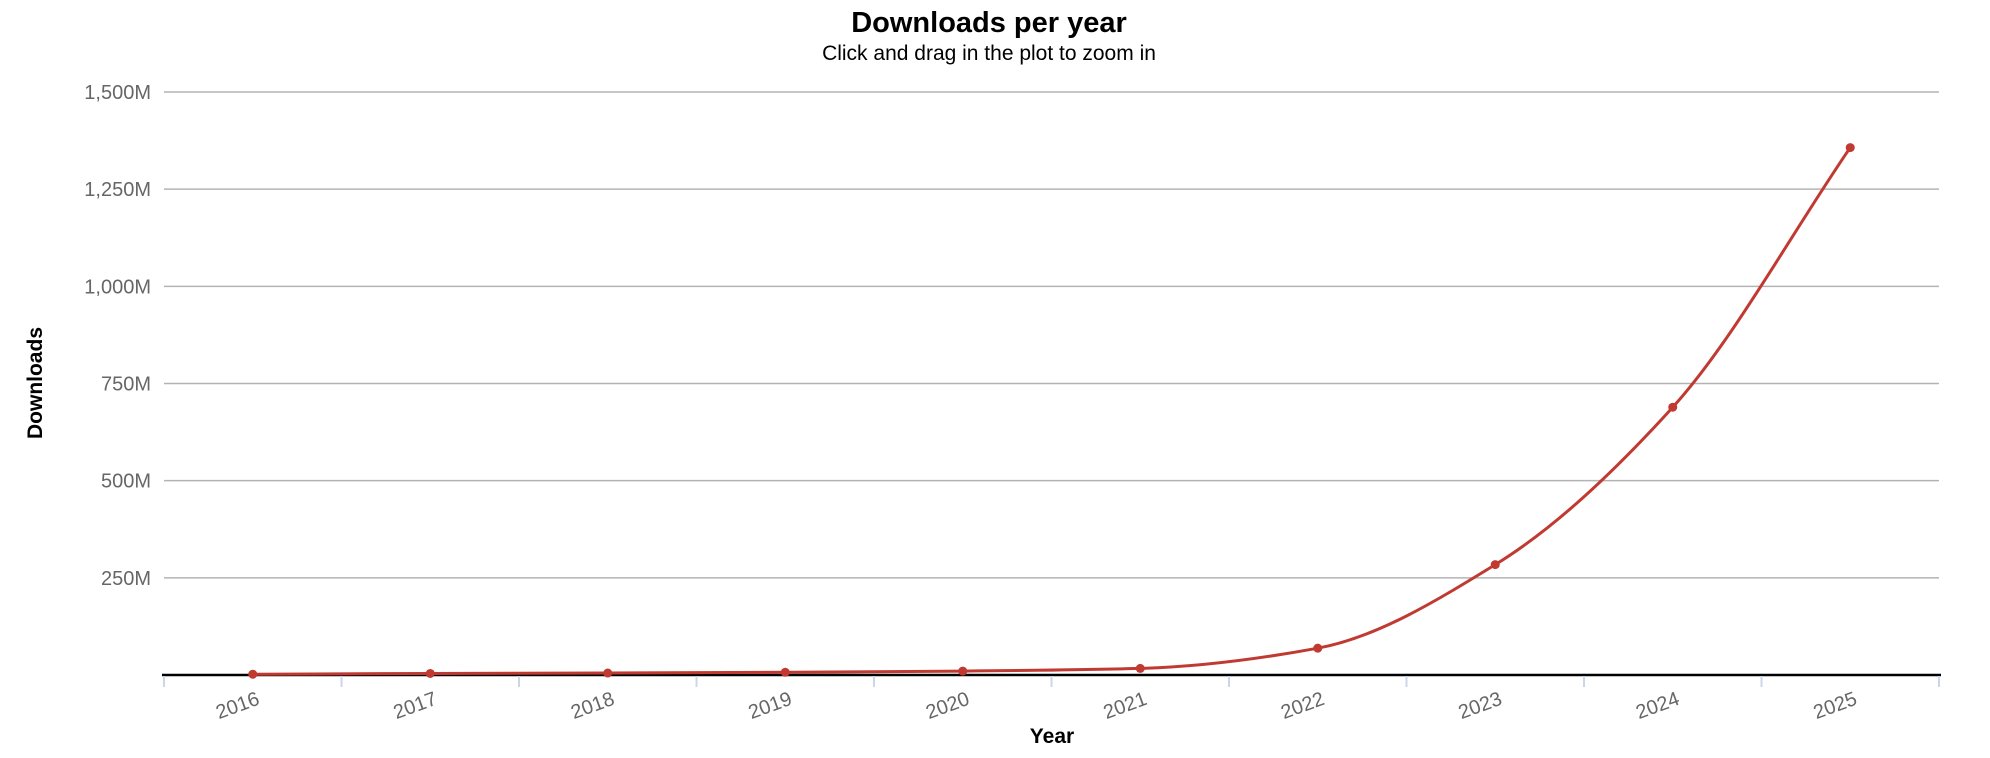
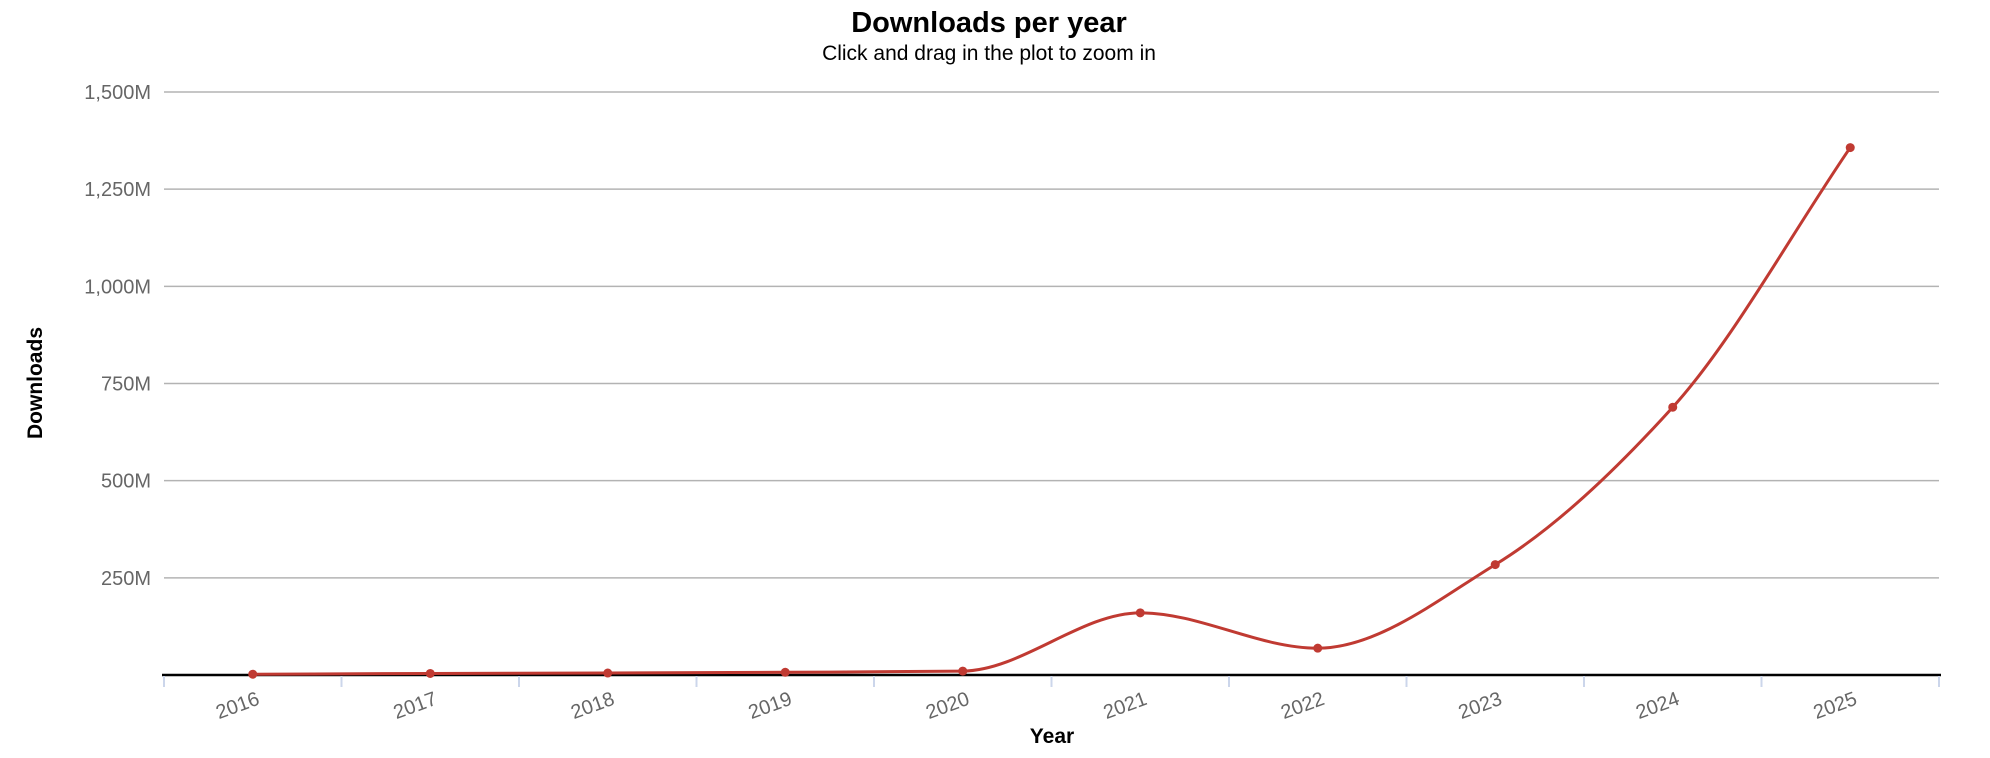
2021: 20M -> 160M
